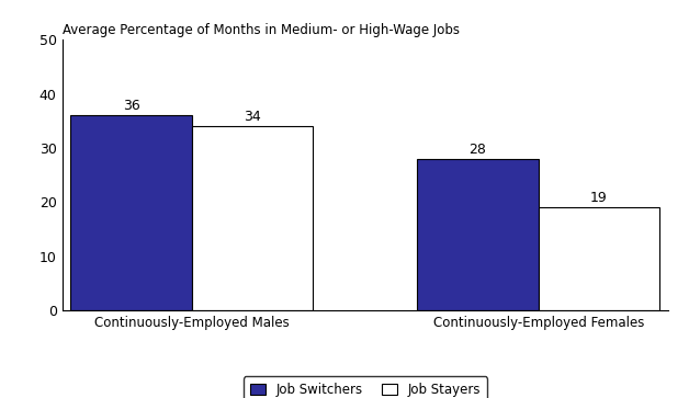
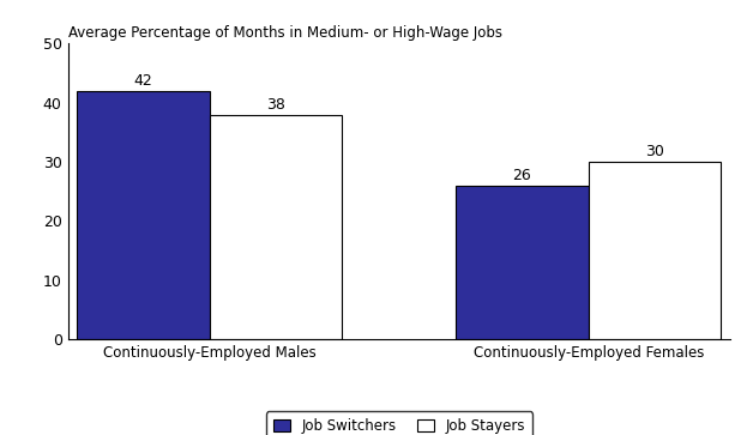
Job Switchers/Continuously-Employed Males: 36 -> 42
Job Stayers/Continuously-Employed Males: 34 -> 38
Job Switchers/Continuously-Employed Females: 28 -> 26
Job Stayers/Continuously-Employed Females: 19 -> 30
